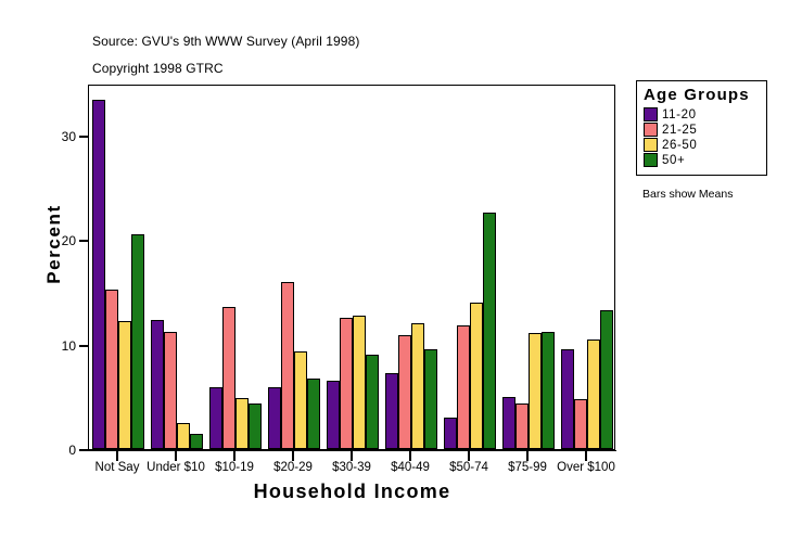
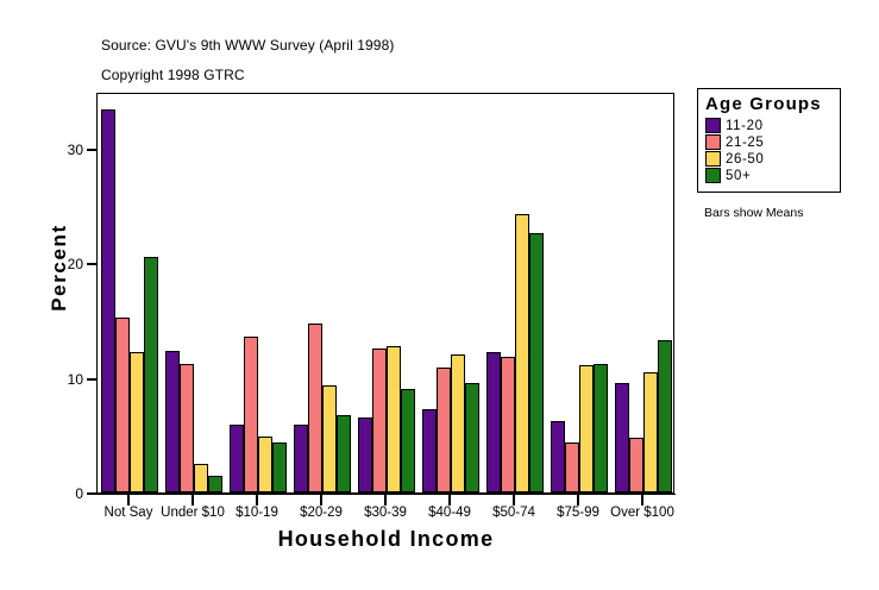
21-25/$20-29: 16 -> 15
11-20/$50-74: 3 -> 12
26-50/$50-74: 14 -> 24
11-20/$75-99: 5 -> 6
